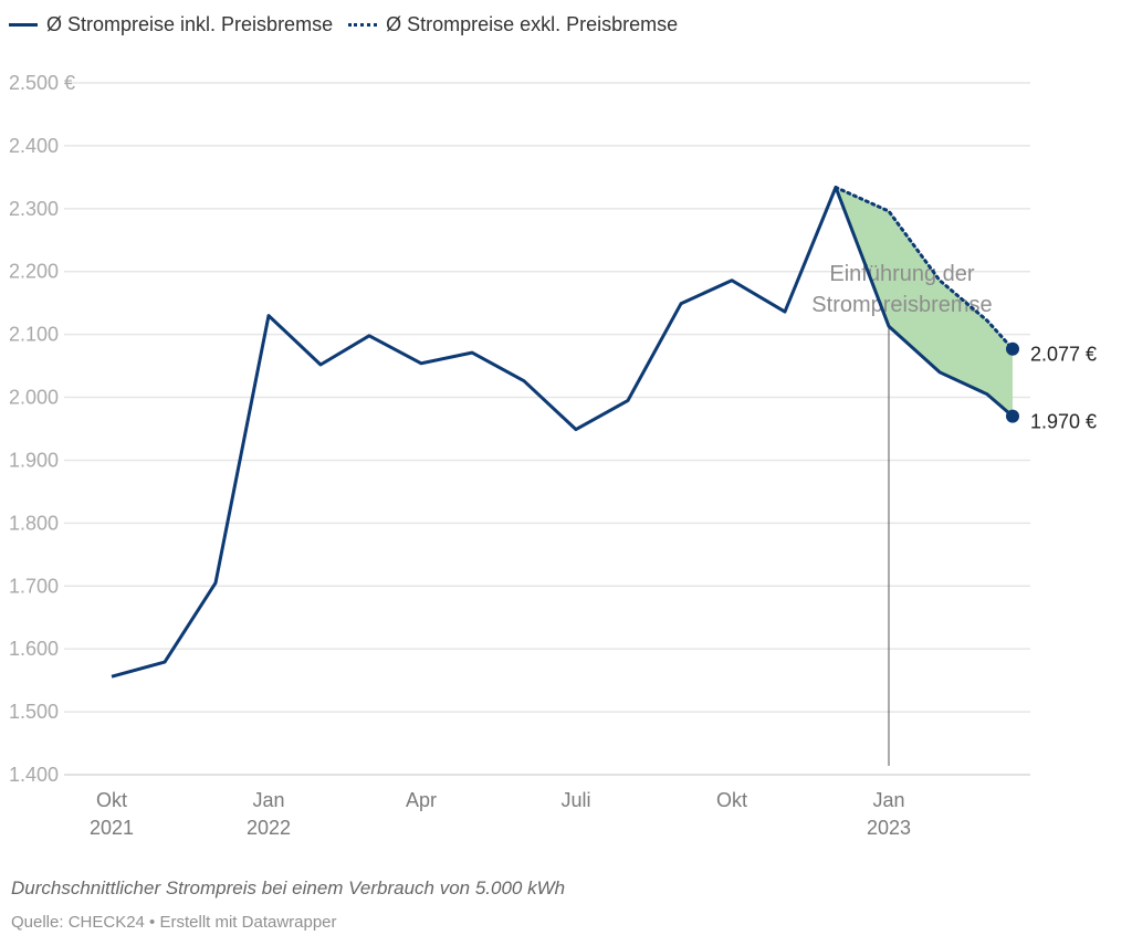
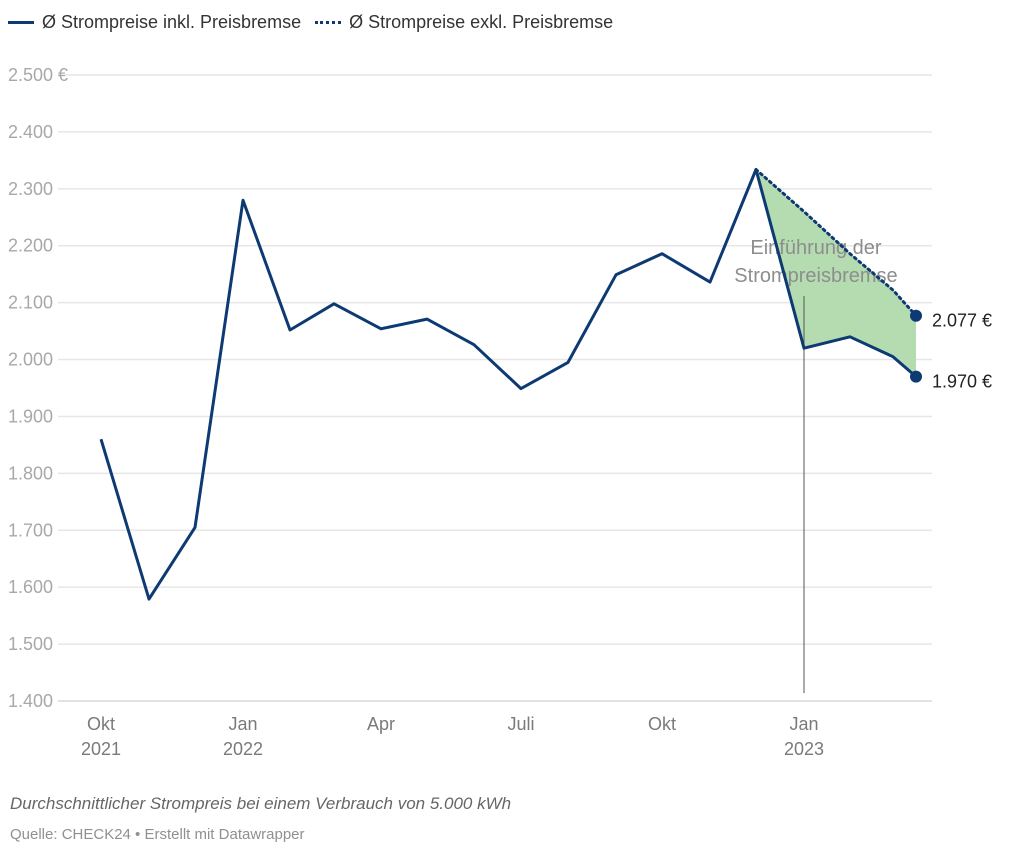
Ø Strompreise inkl. Preisbremse/Okt 2021: 1560 -> 1860
Ø Strompreise inkl. Preisbremse/Jan 2022: 2130 -> 2280
Ø Strompreise inkl. Preisbremse/Jan 2023: 2110 -> 2020
Ø Strompreise exkl. Preisbremse/Jan 2023: 2300 -> 2260
